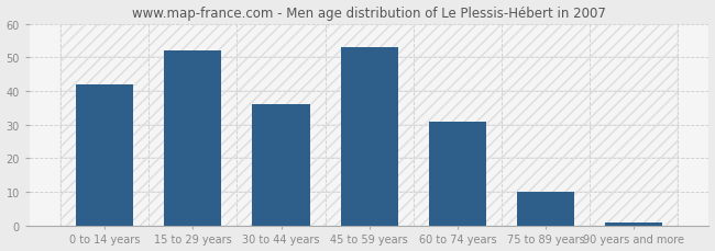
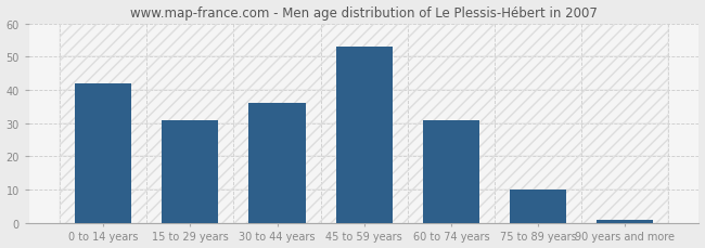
15 to 29 years: 52 -> 31
